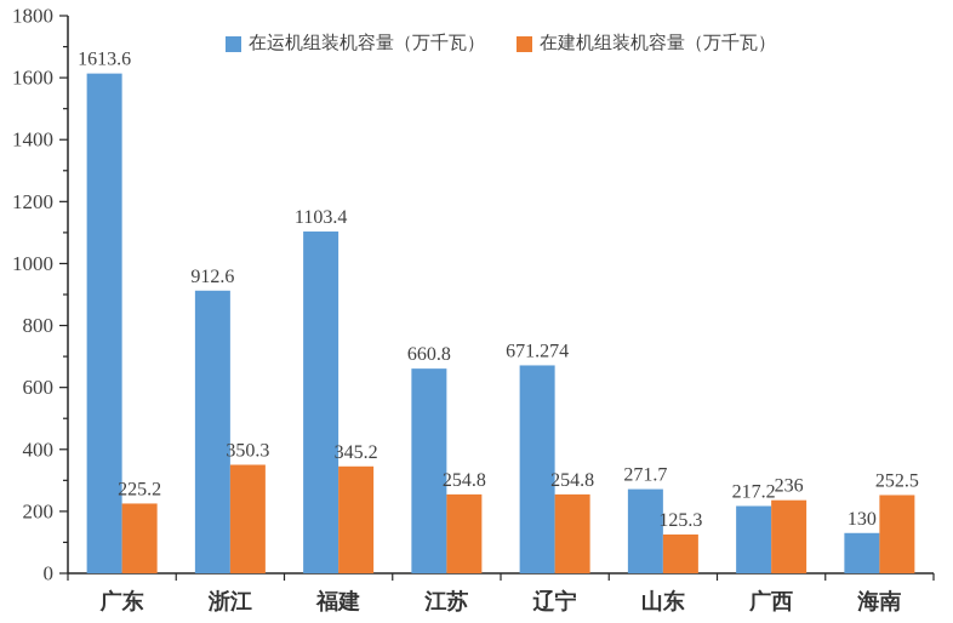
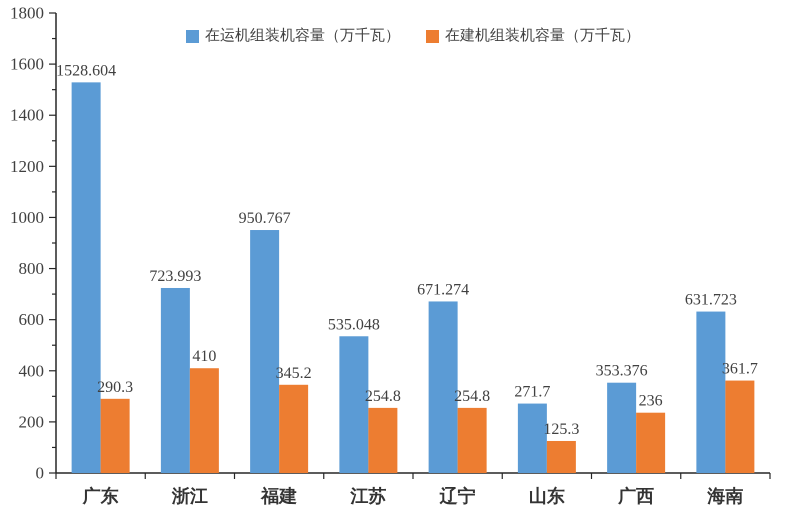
在运机组装机容量（万千瓦）/广东: 1613.6 -> 1528.604
在建机组装机容量（万千瓦）/广东: 225.2 -> 290.3
在运机组装机容量（万千瓦）/浙江: 912.6 -> 723.993
在建机组装机容量（万千瓦）/浙江: 350.3 -> 410
在运机组装机容量（万千瓦）/福建: 1103.4 -> 950.767
在运机组装机容量（万千瓦）/江苏: 660.8 -> 535.048
在运机组装机容量（万千瓦）/广西: 217.2 -> 353.376
在运机组装机容量（万千瓦）/海南: 130 -> 631.723
在建机组装机容量（万千瓦）/海南: 252.5 -> 361.7
